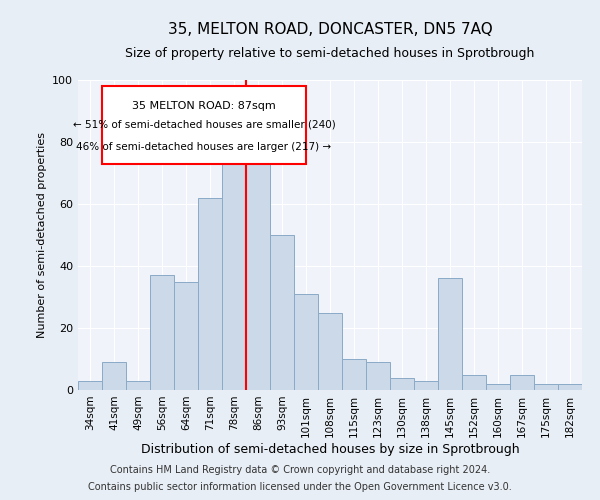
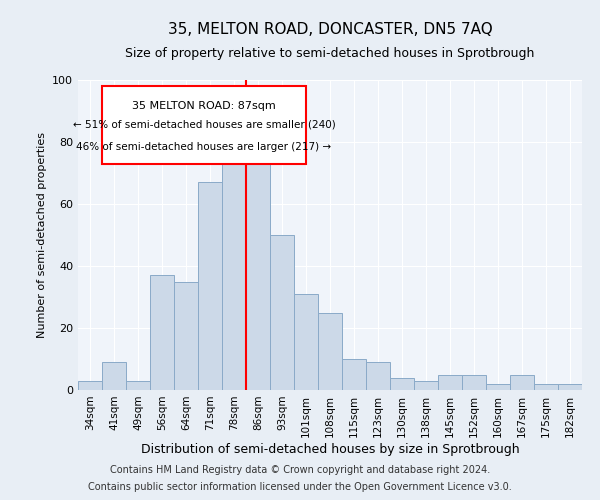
71sqm: 62 -> 67
145sqm: 36 -> 5
